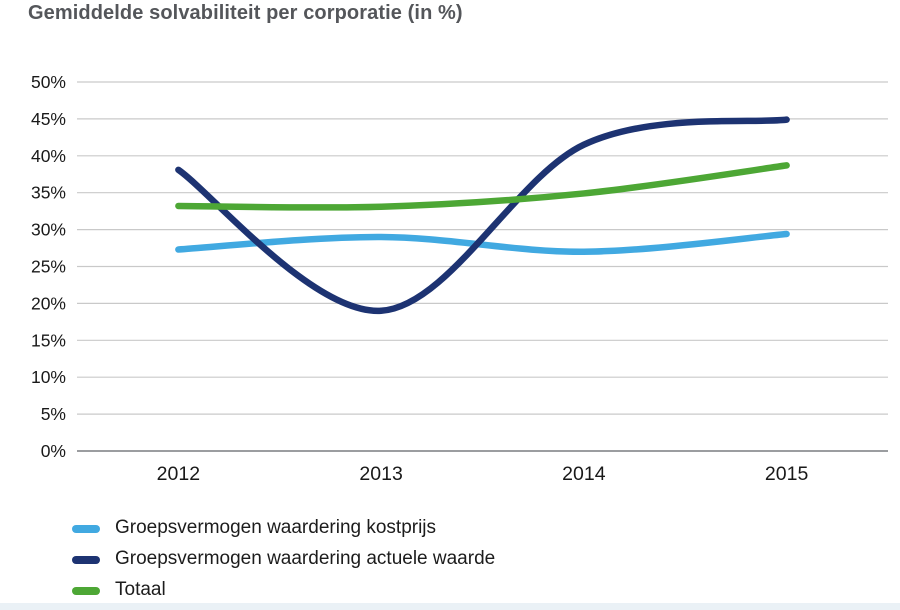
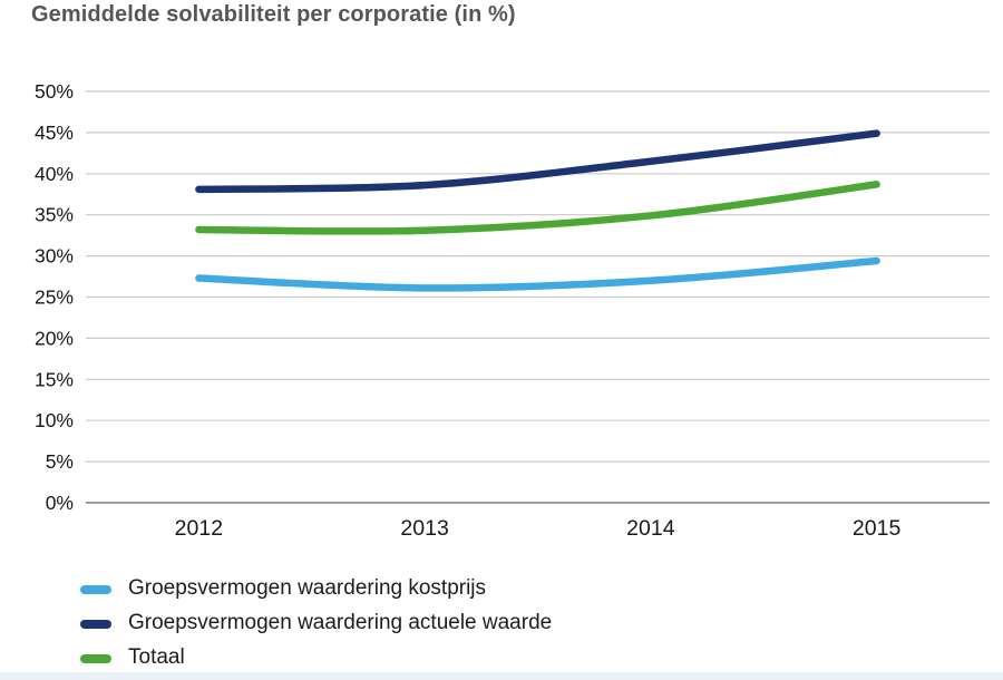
Groepsvermogen waardering kostprijs/2013: 29% -> 26%
Groepsvermogen waardering actuele waarde/2013: 19% -> 39%
